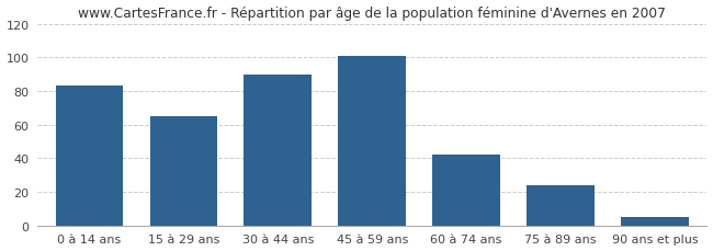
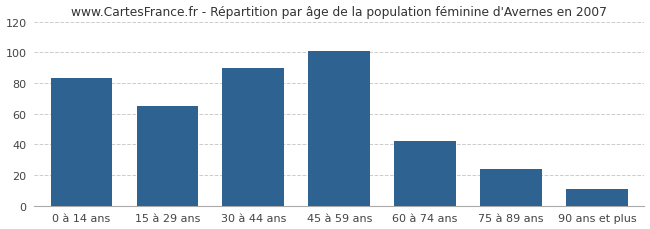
90 ans et plus: 5 -> 11
